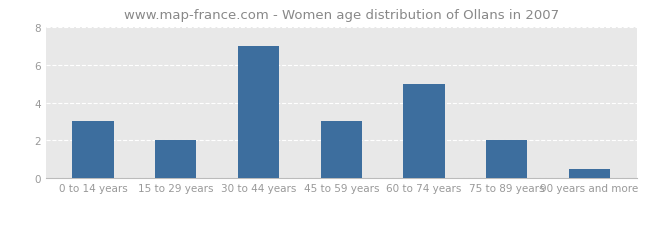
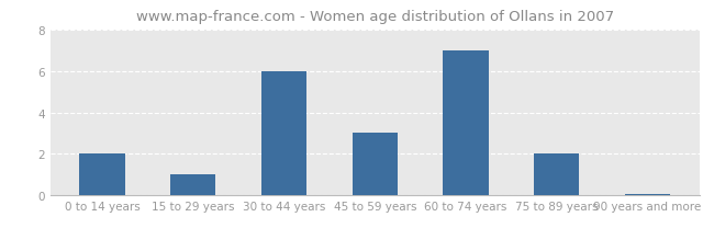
0 to 14 years: 3.0 -> 2.0
15 to 29 years: 2.0 -> 1.0
30 to 44 years: 7.0 -> 6.0
60 to 74 years: 5.0 -> 7.0
90 years and more: 0.5 -> 0.1
